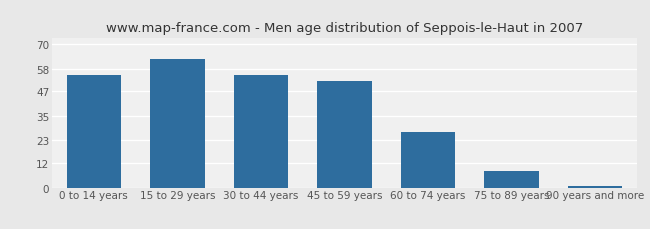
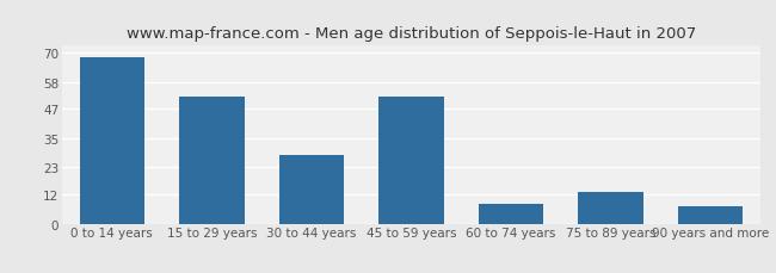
0 to 14 years: 55 -> 68
15 to 29 years: 63 -> 52
30 to 44 years: 55 -> 28
60 to 74 years: 27 -> 8
75 to 89 years: 8 -> 13
90 years and more: 1 -> 7
